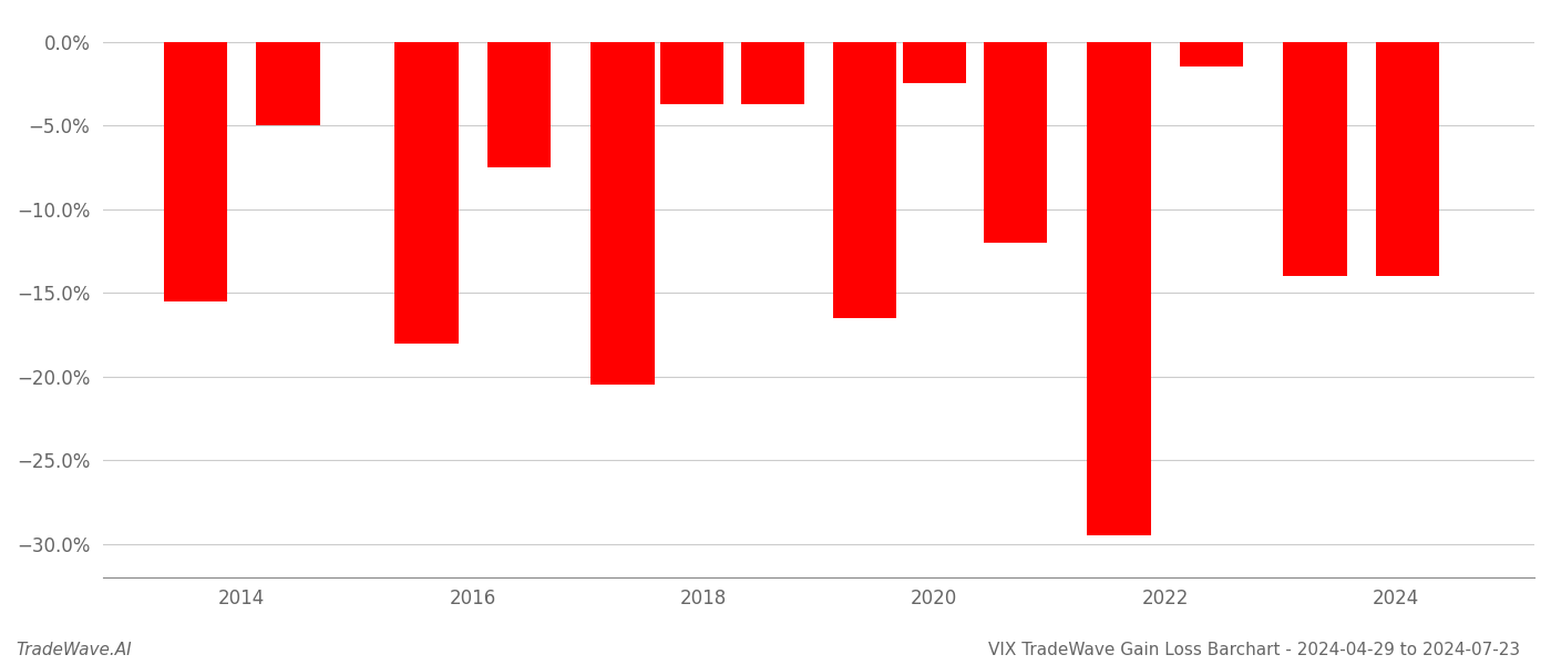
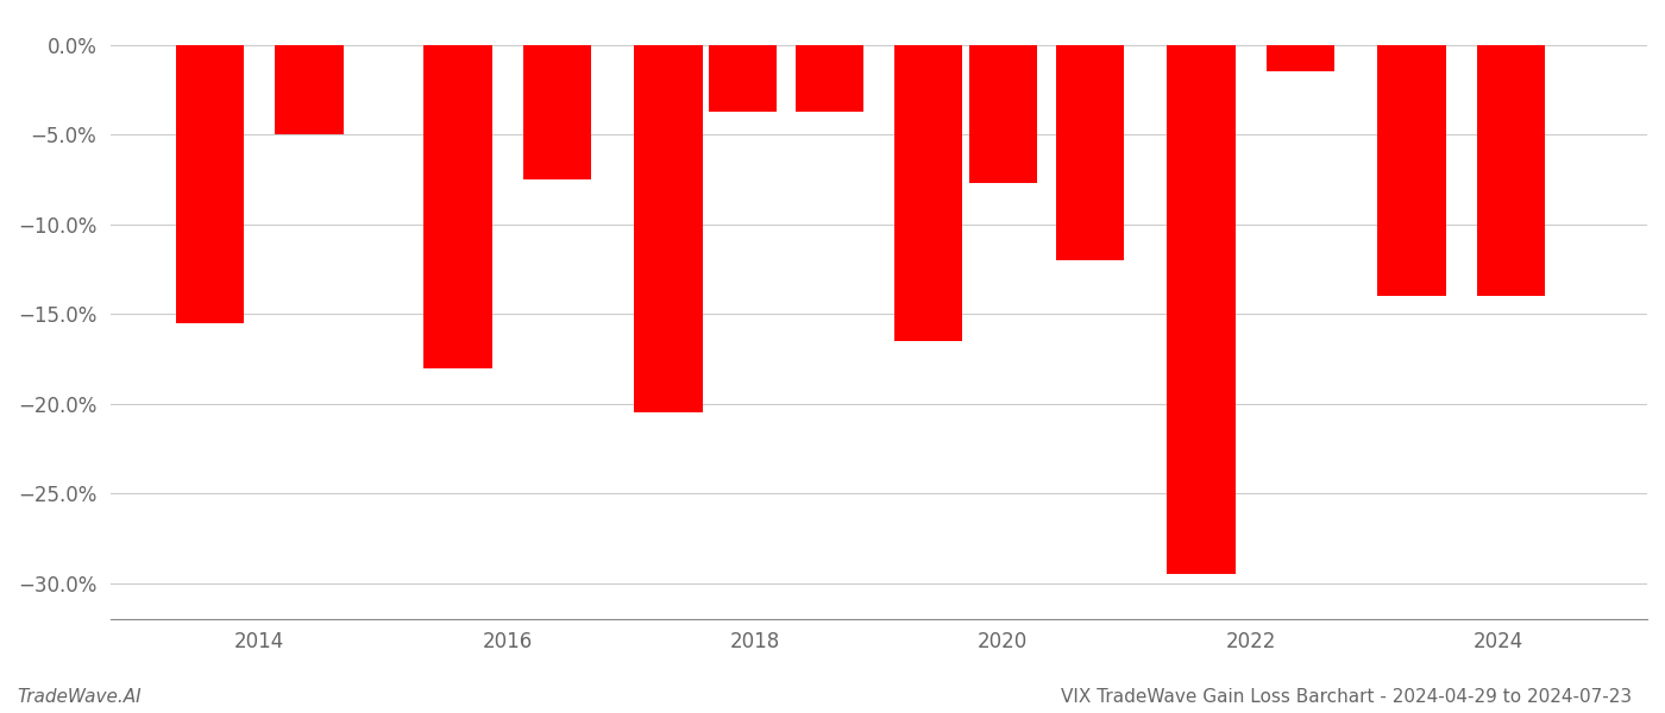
2020: -2.5% -> -7.7%
